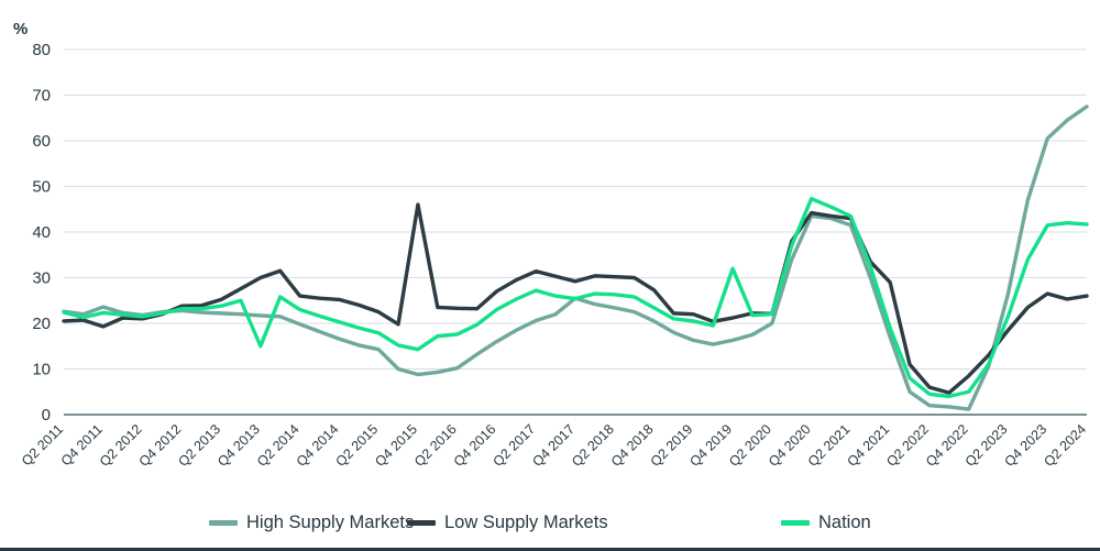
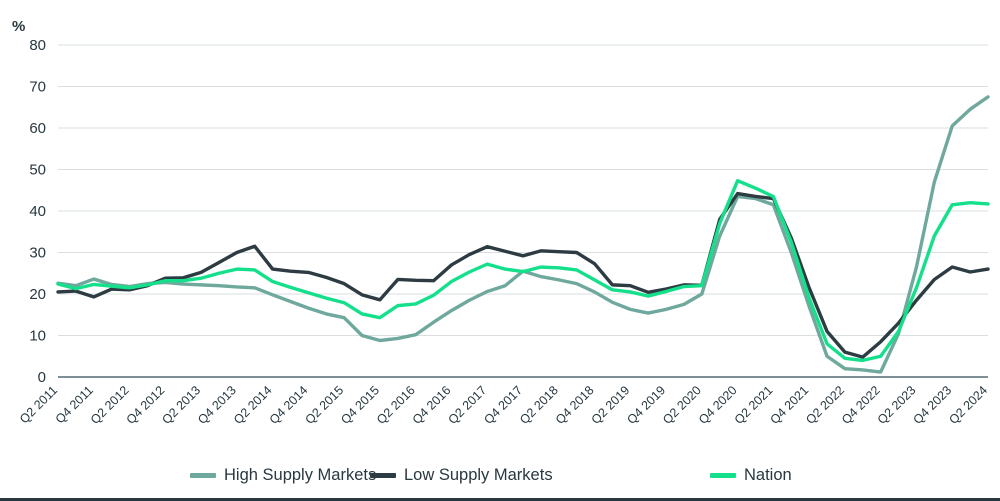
Nation/Q4 2013: 15 -> 26
Low Supply Markets/Q4 2015: 46 -> 19
Nation/Q4 2019: 32 -> 21
Low Supply Markets/Q4 2021: 29 -> 22
